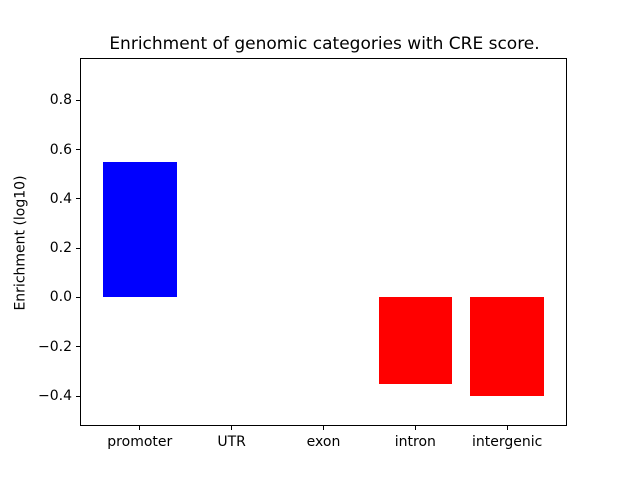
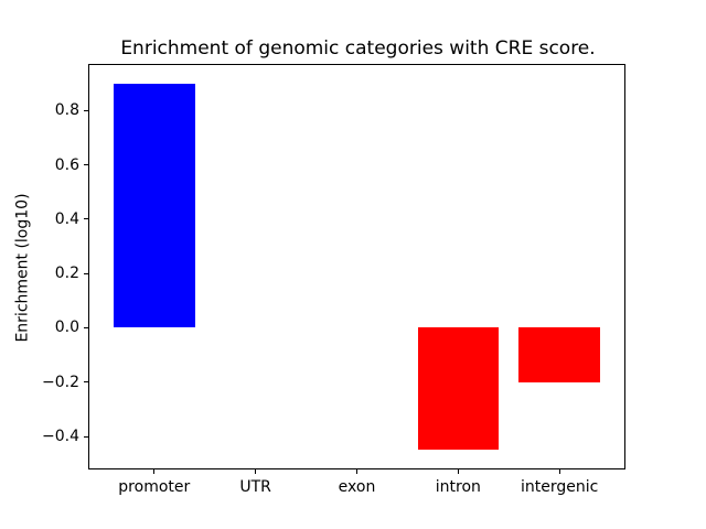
promoter: 0.55 -> 0.90
intron: -0.35 -> -0.45
intergenic: -0.40 -> -0.20
